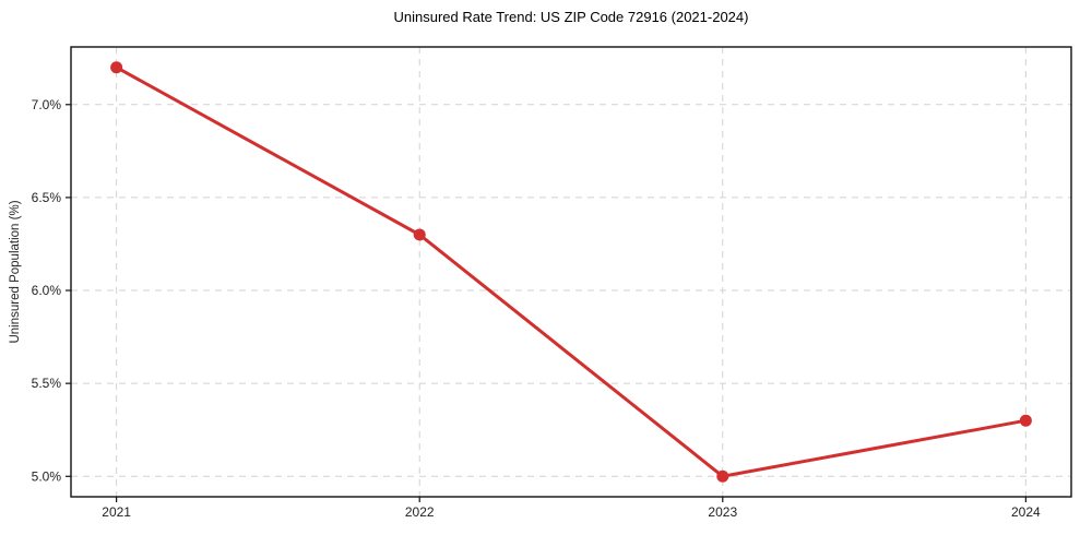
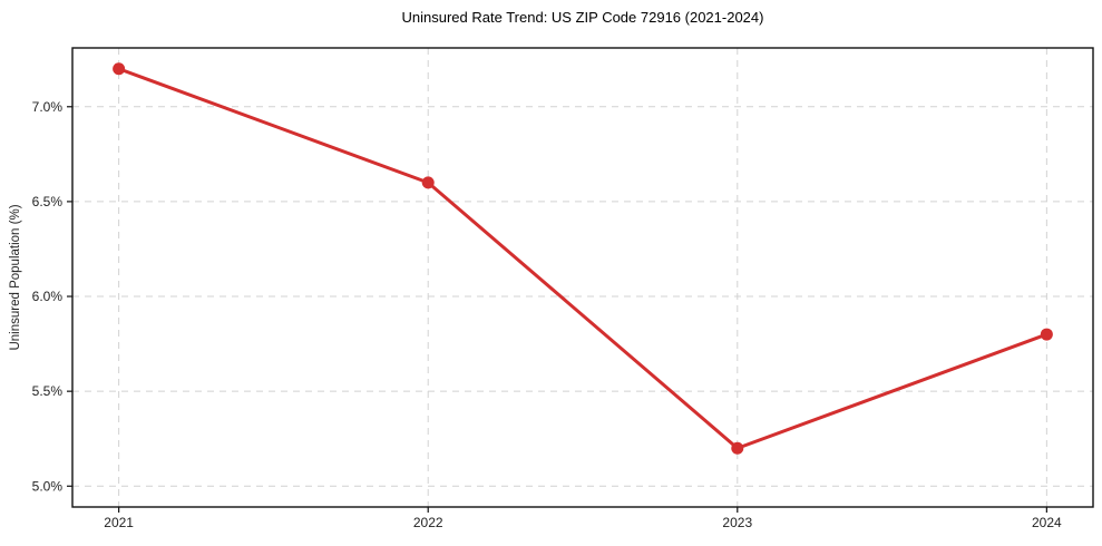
2022: 6.3% -> 6.6%
2023: 5.0% -> 5.2%
2024: 5.3% -> 5.8%
